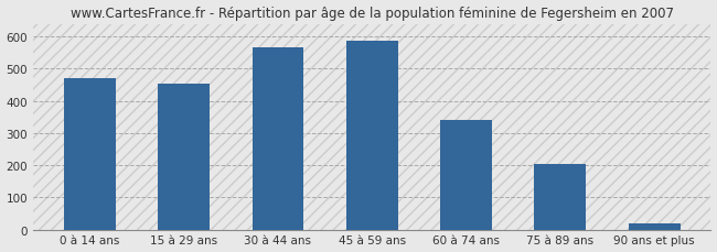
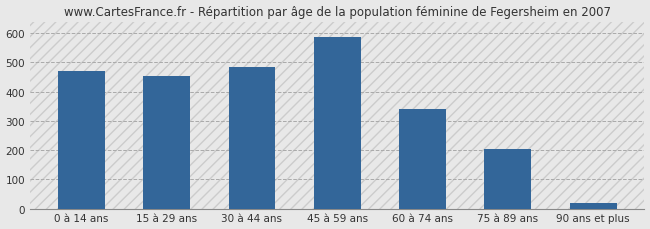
30 à 44 ans: 565 -> 485
